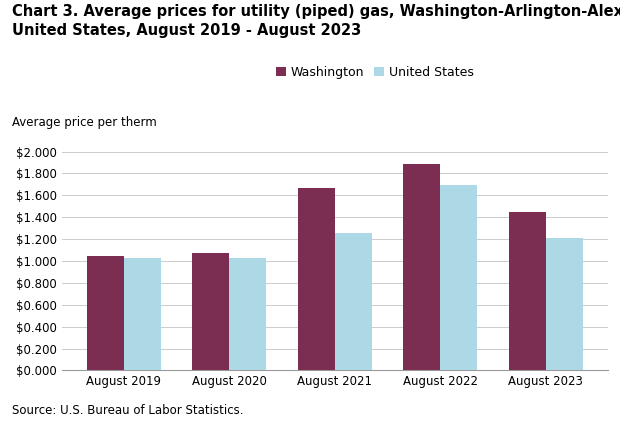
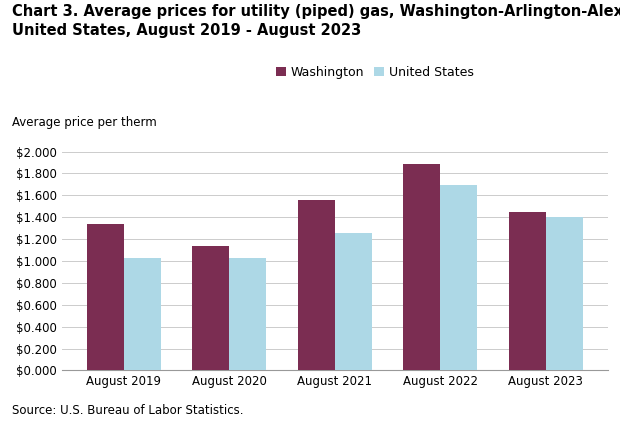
Washington/August 2019: $1.05 -> $1.34
Washington/August 2020: $1.07 -> $1.14
Washington/August 2021: $1.67 -> $1.56
United States/August 2023: $1.21 -> $1.40
